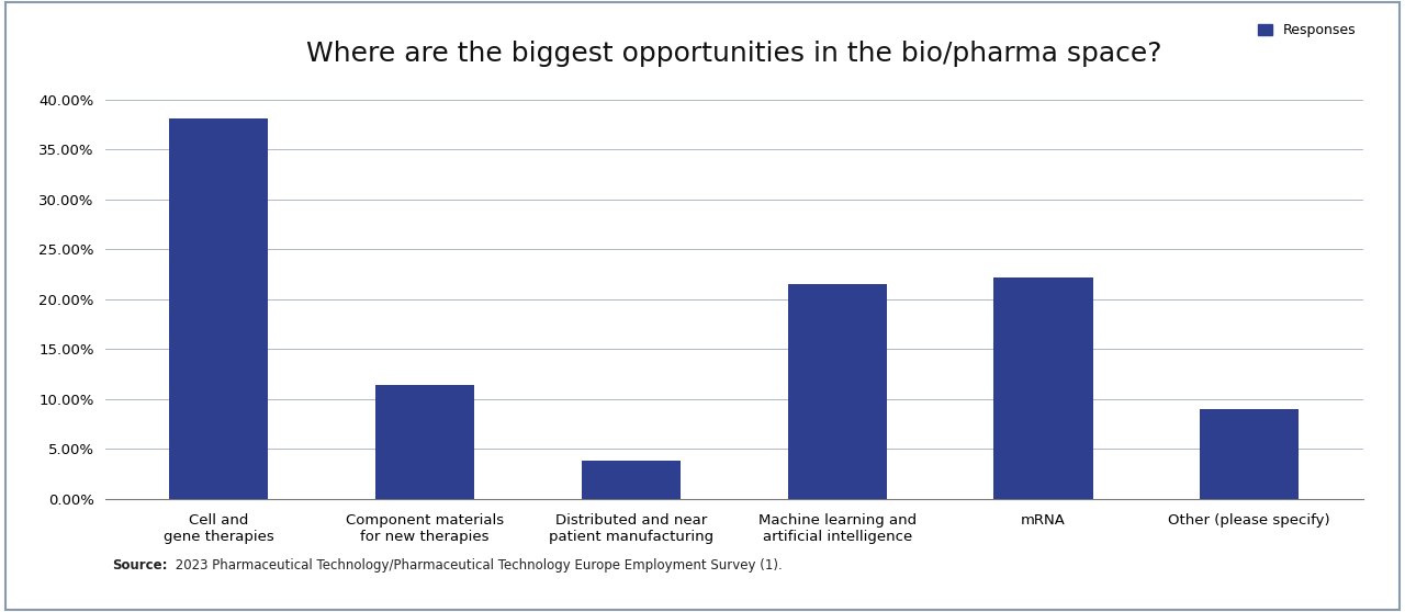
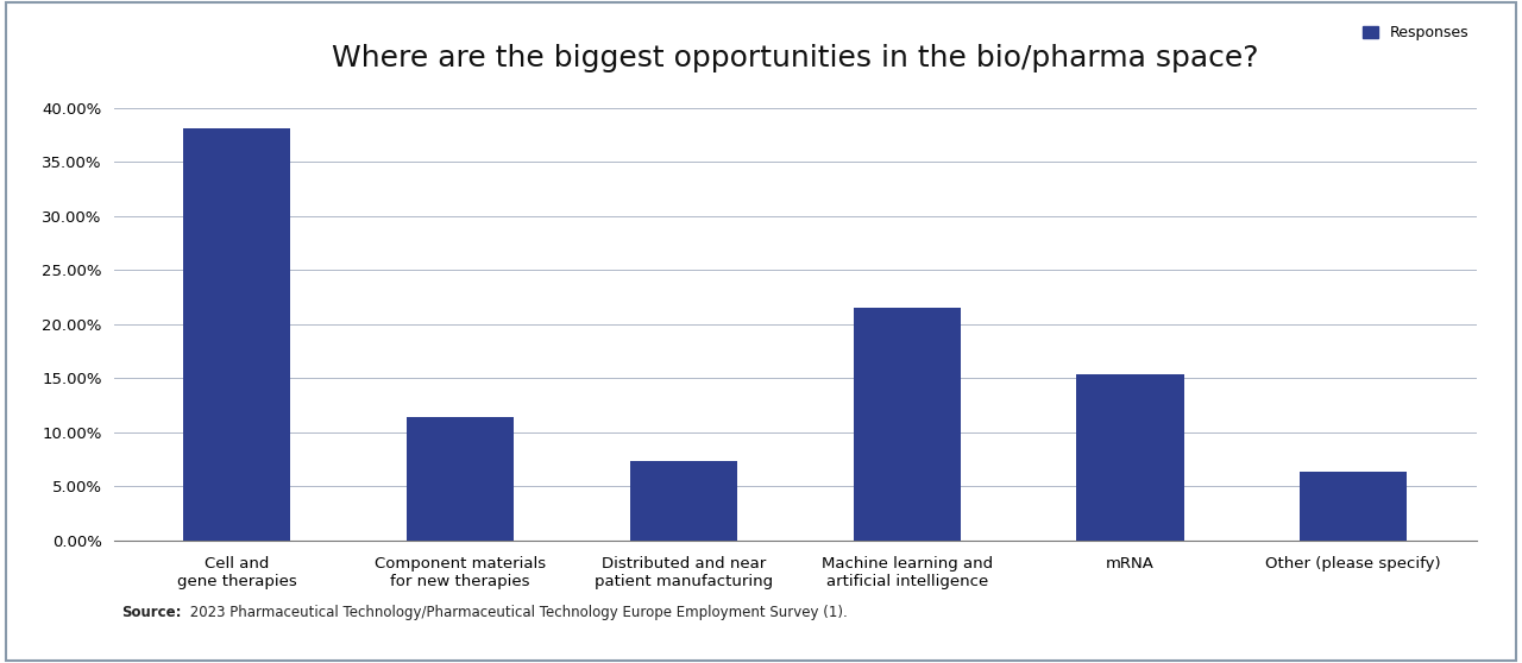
Distributed and near patient manufacturing: 3.8% -> 7.3%
mRNA: 22.2% -> 15.4%
Other (please specify): 9.0% -> 6.4%
